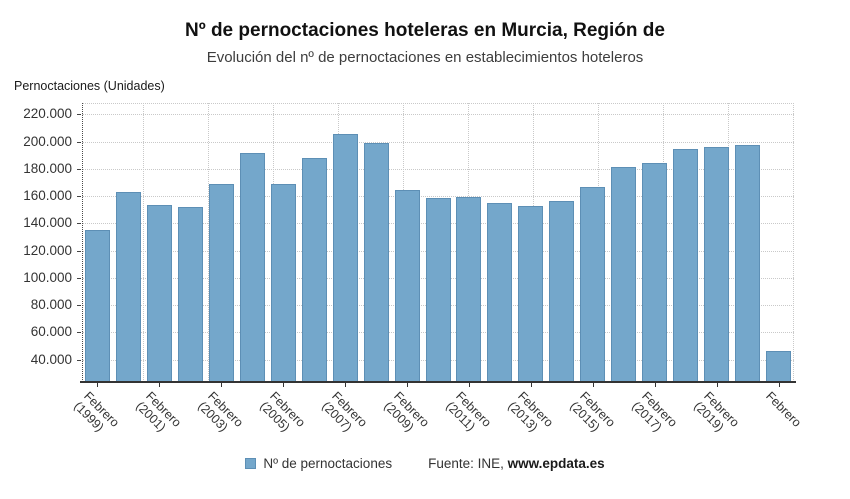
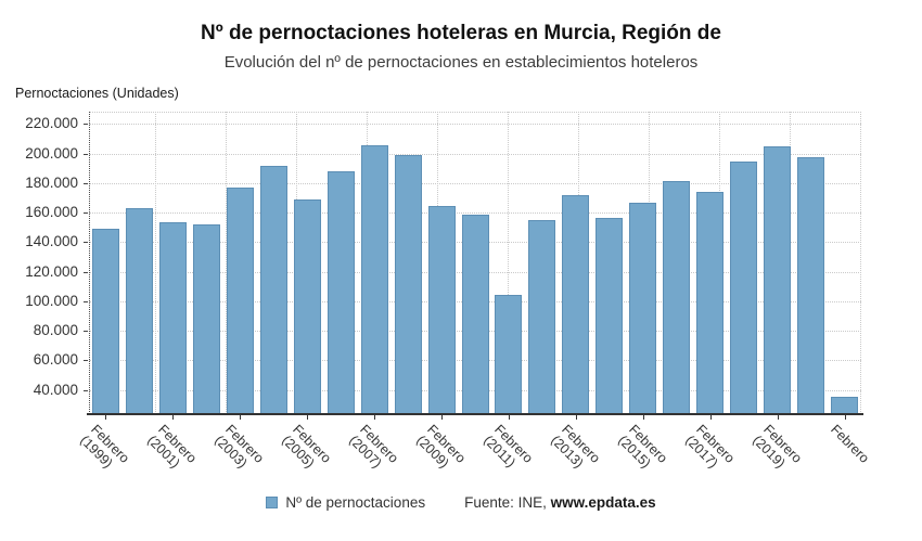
Febrero (1999): 135000 -> 149000
Febrero (2003): 169000 -> 177000
Febrero (2011): 159000 -> 104000
Febrero (2013): 153000 -> 172000
Febrero (2017): 185000 -> 174000
Febrero (2019): 196000 -> 205000
Febrero: 46000 -> 35000
